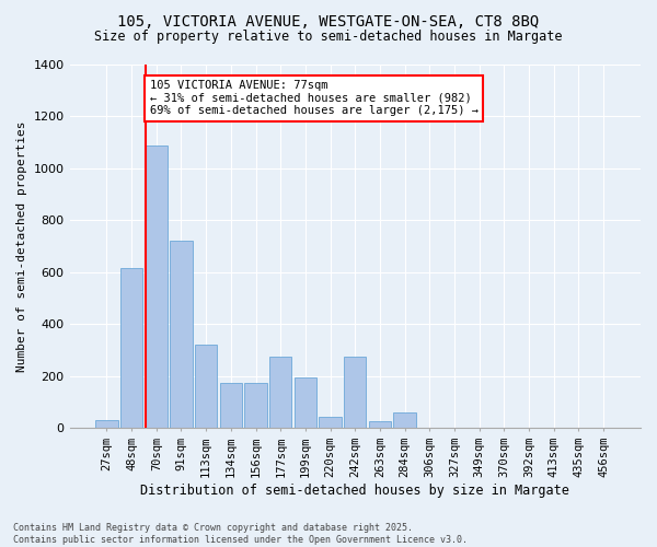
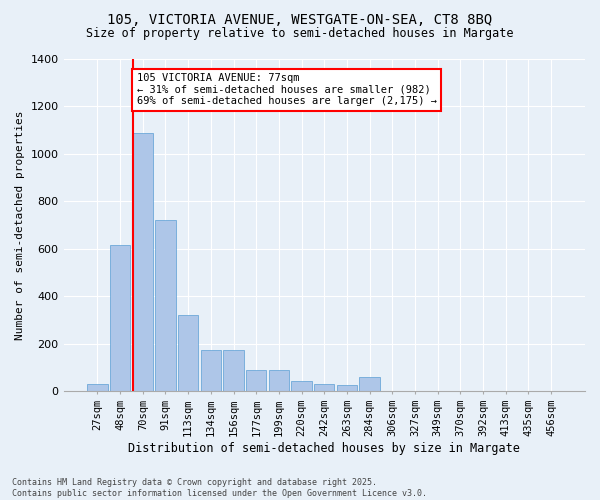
177sqm: 275 -> 90
199sqm: 195 -> 90
242sqm: 275 -> 30
